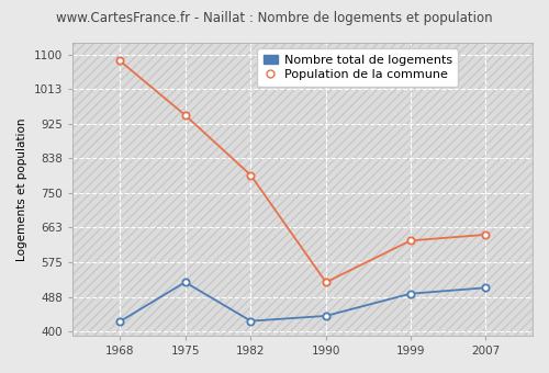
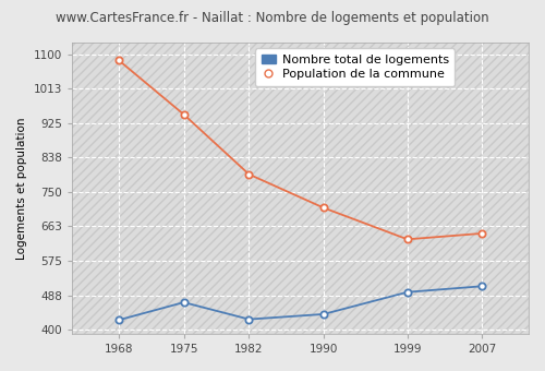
Nombre total de logements/1975: 525 -> 470
Population de la commune/1990: 525 -> 710
